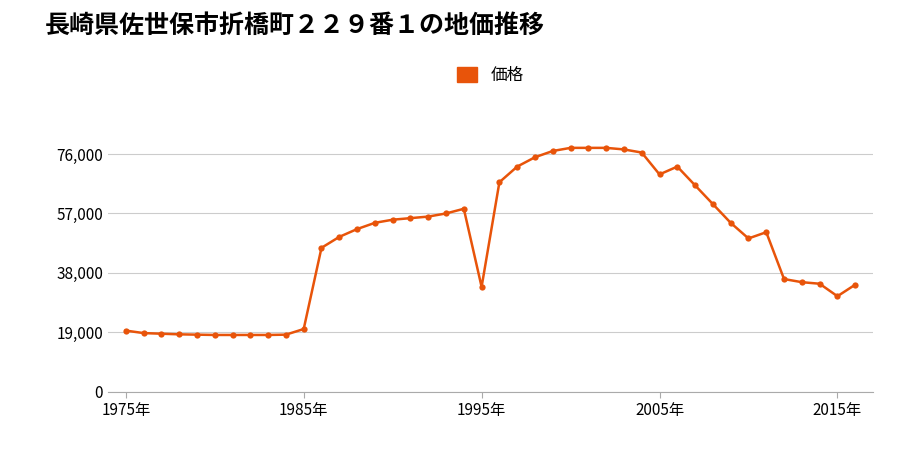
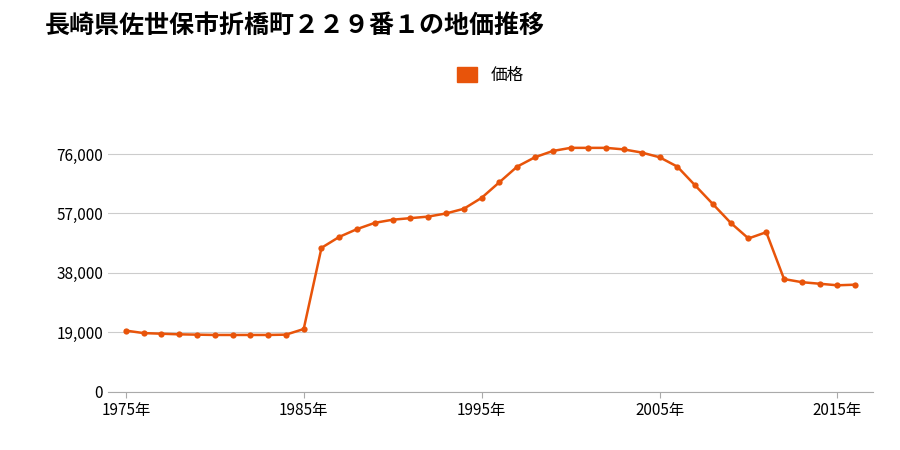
1995年: 33,500 -> 62,000
2005年: 69,500 -> 75,000
2015年: 30,500 -> 34,000
